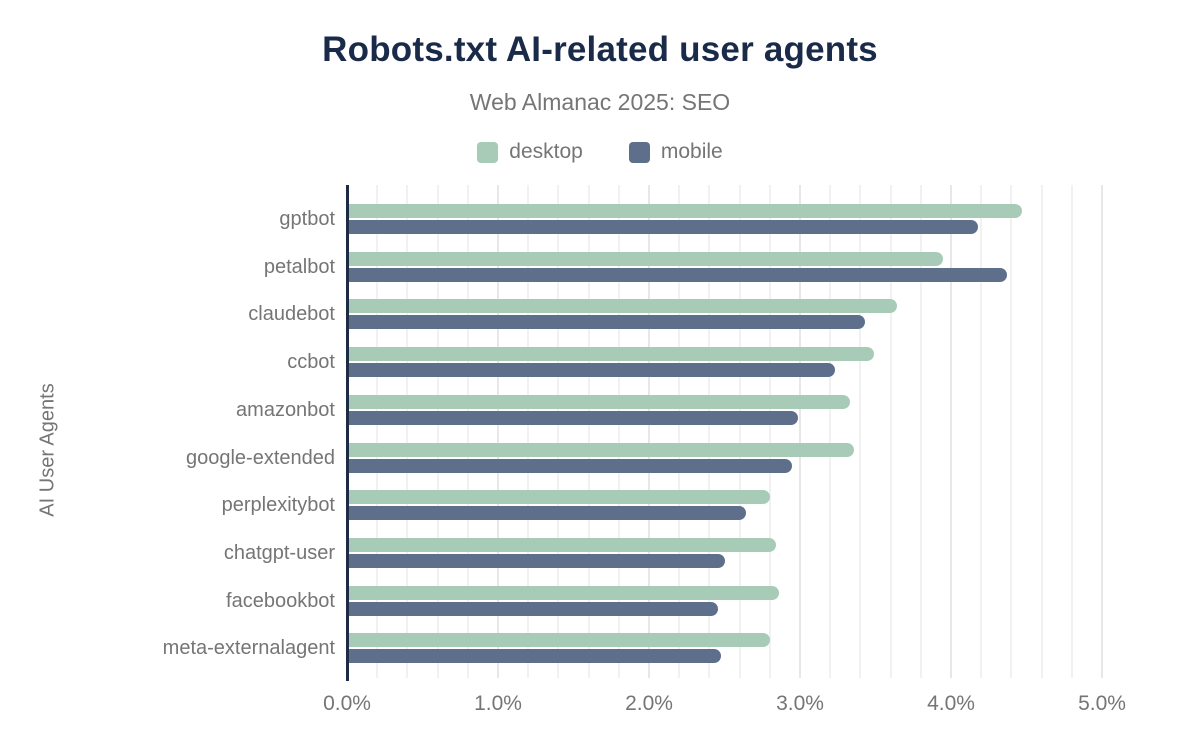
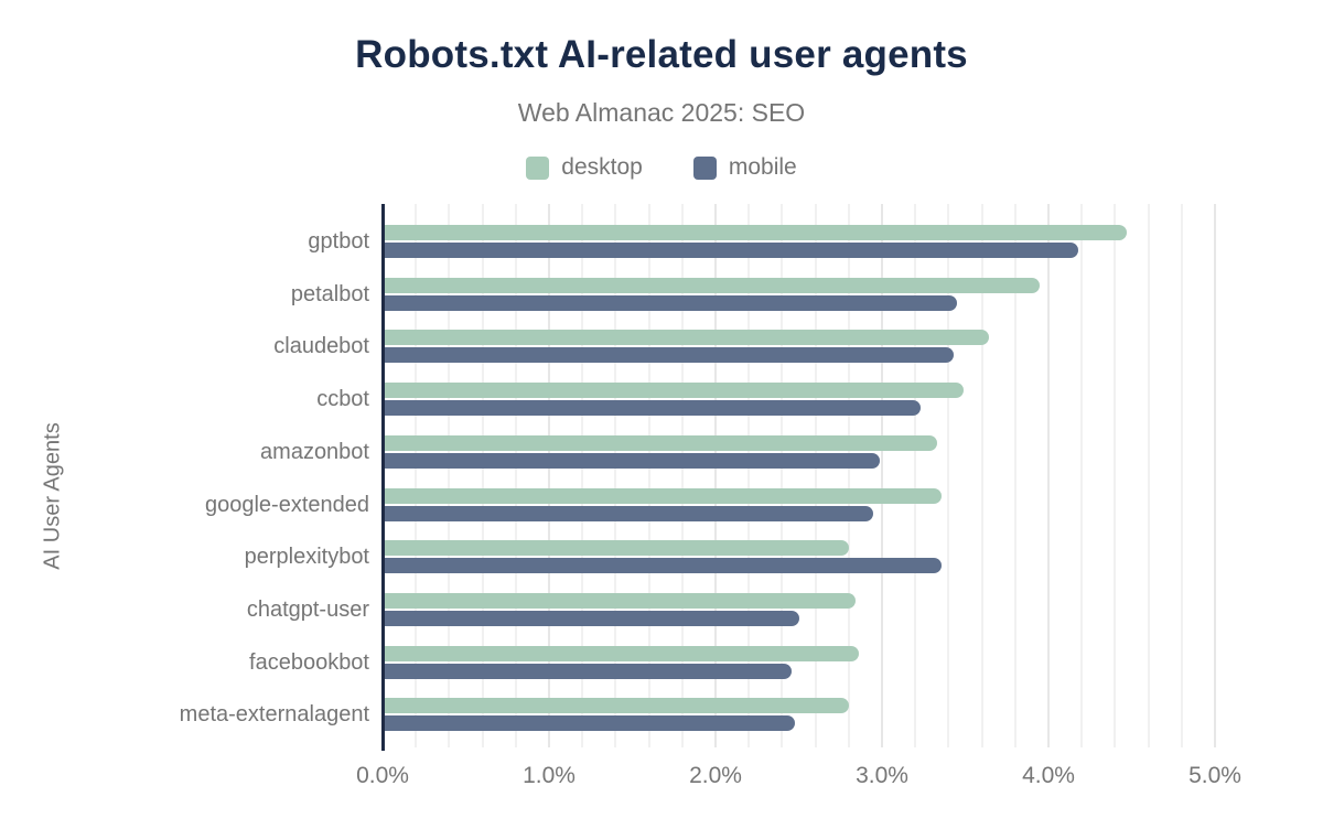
mobile/petalbot: 4.37% -> 3.45%
mobile/perplexitybot: 2.64% -> 3.36%
